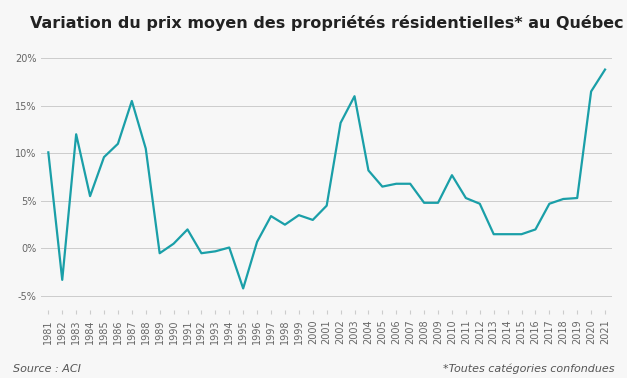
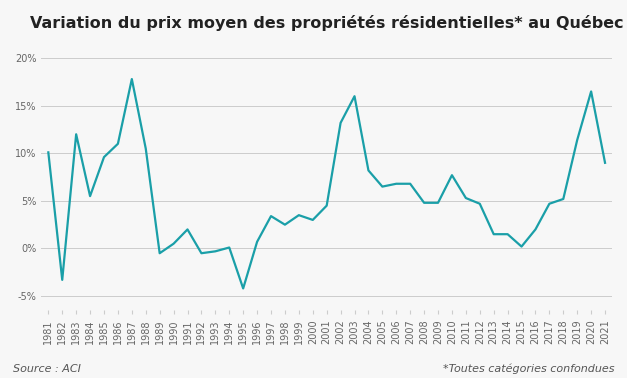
1987: 15.5% -> 17.8%
2015: 1.5% -> 0.2%
2019: 5.3% -> 11.4%
2021: 18.8% -> 9.0%
